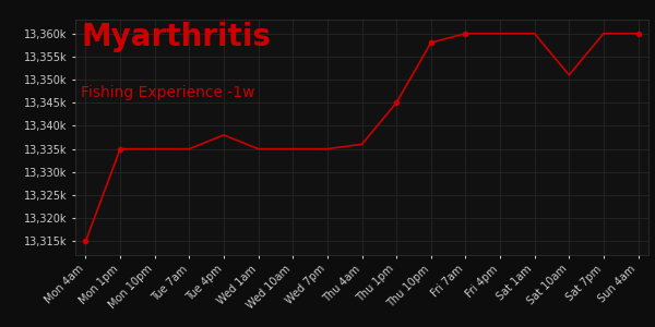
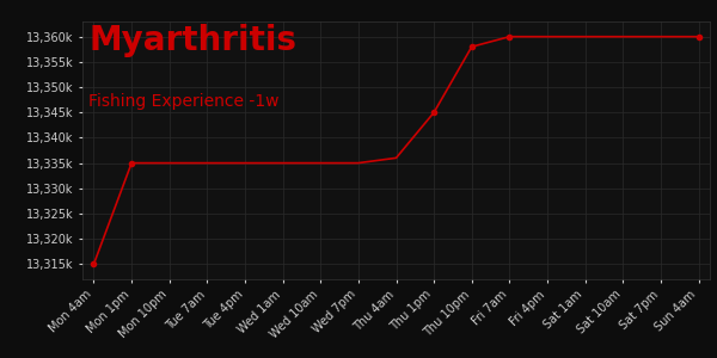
Tue 4pm: 13,338k -> 13,335k
Sat 10am: 13,351k -> 13,360k
